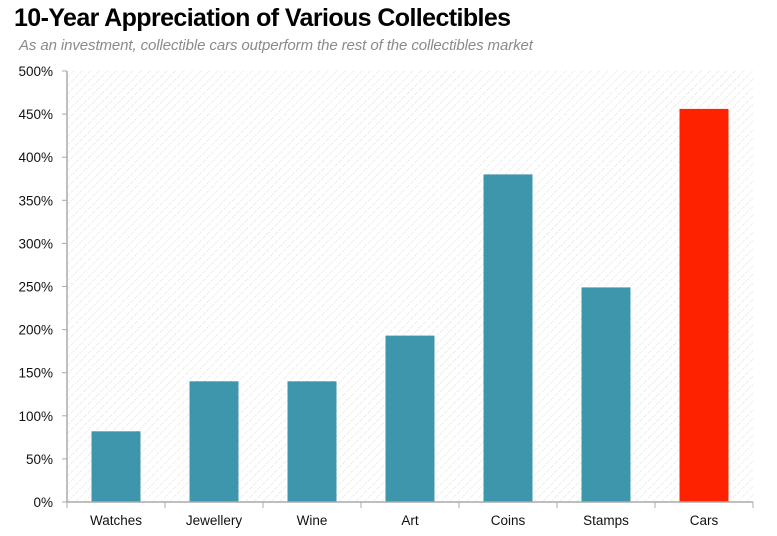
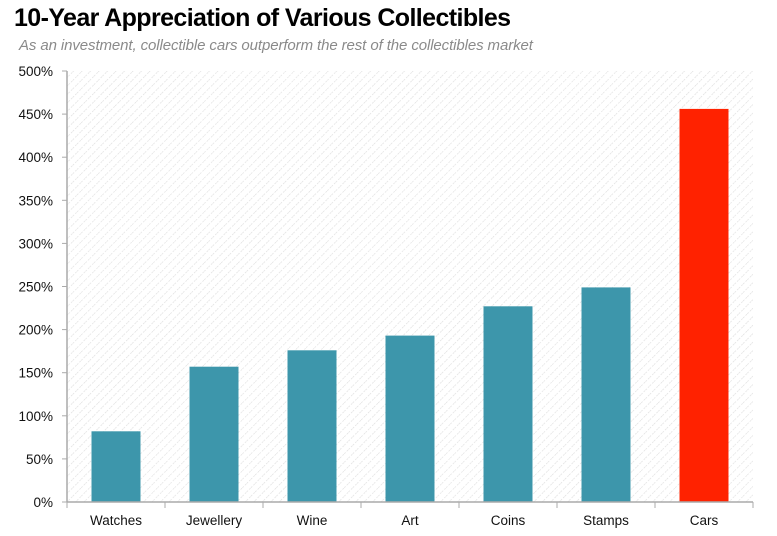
Jewellery: 140% -> 160%
Wine: 140% -> 180%
Coins: 380% -> 230%
